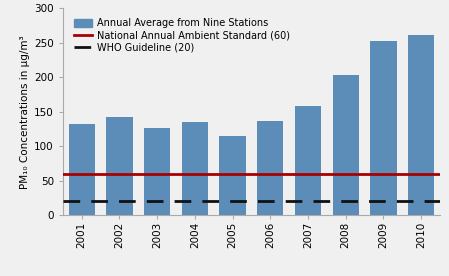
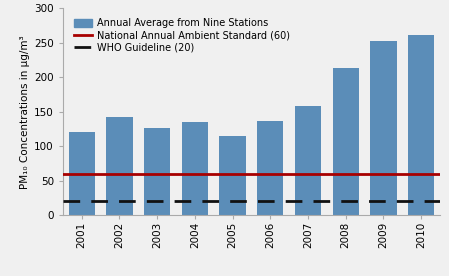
2001: 132 -> 120
2008: 204 -> 214
